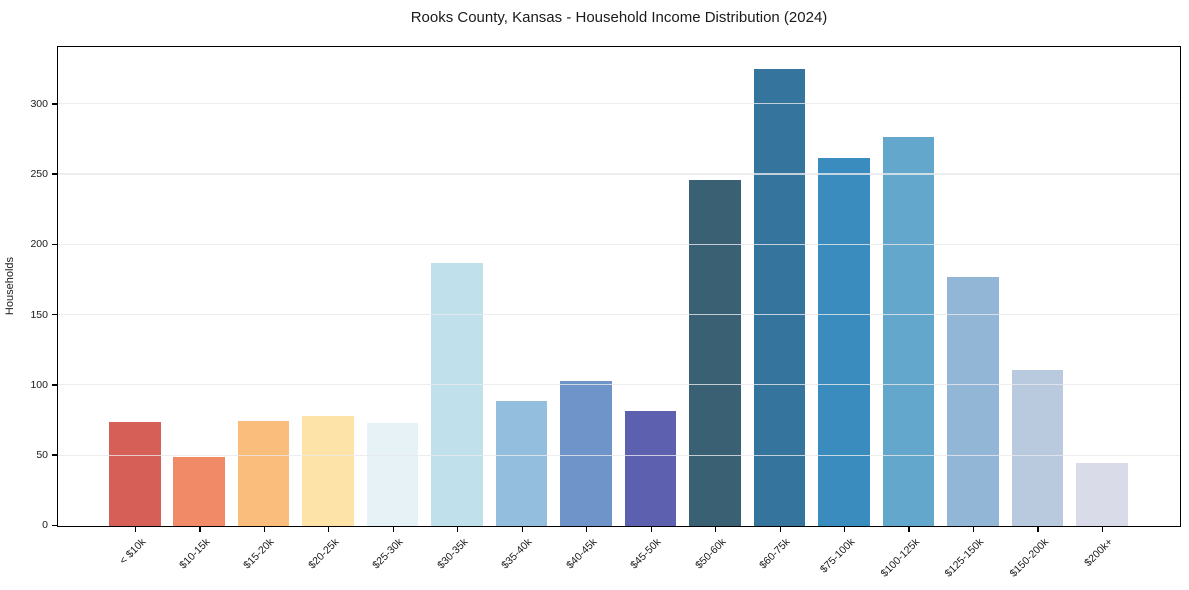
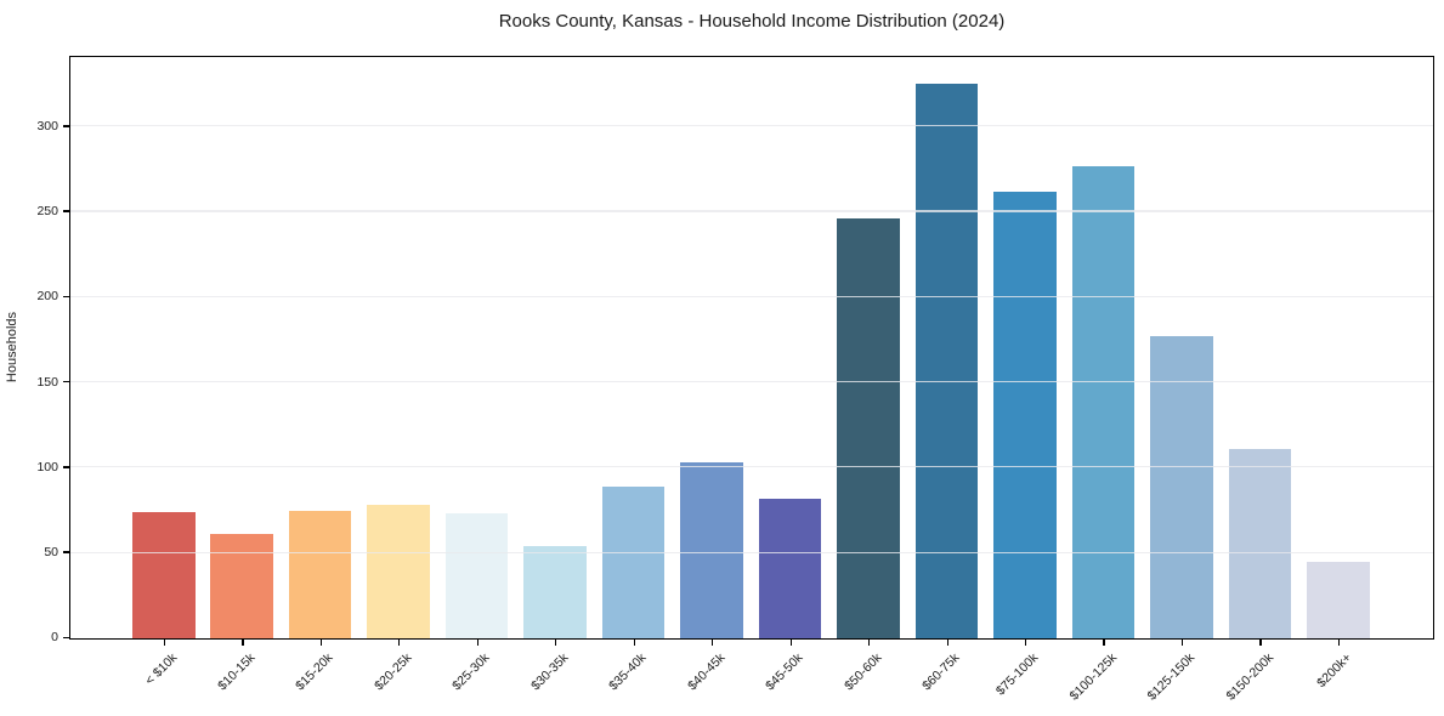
$10-15k: 49 -> 61
$30-35k: 187 -> 54
